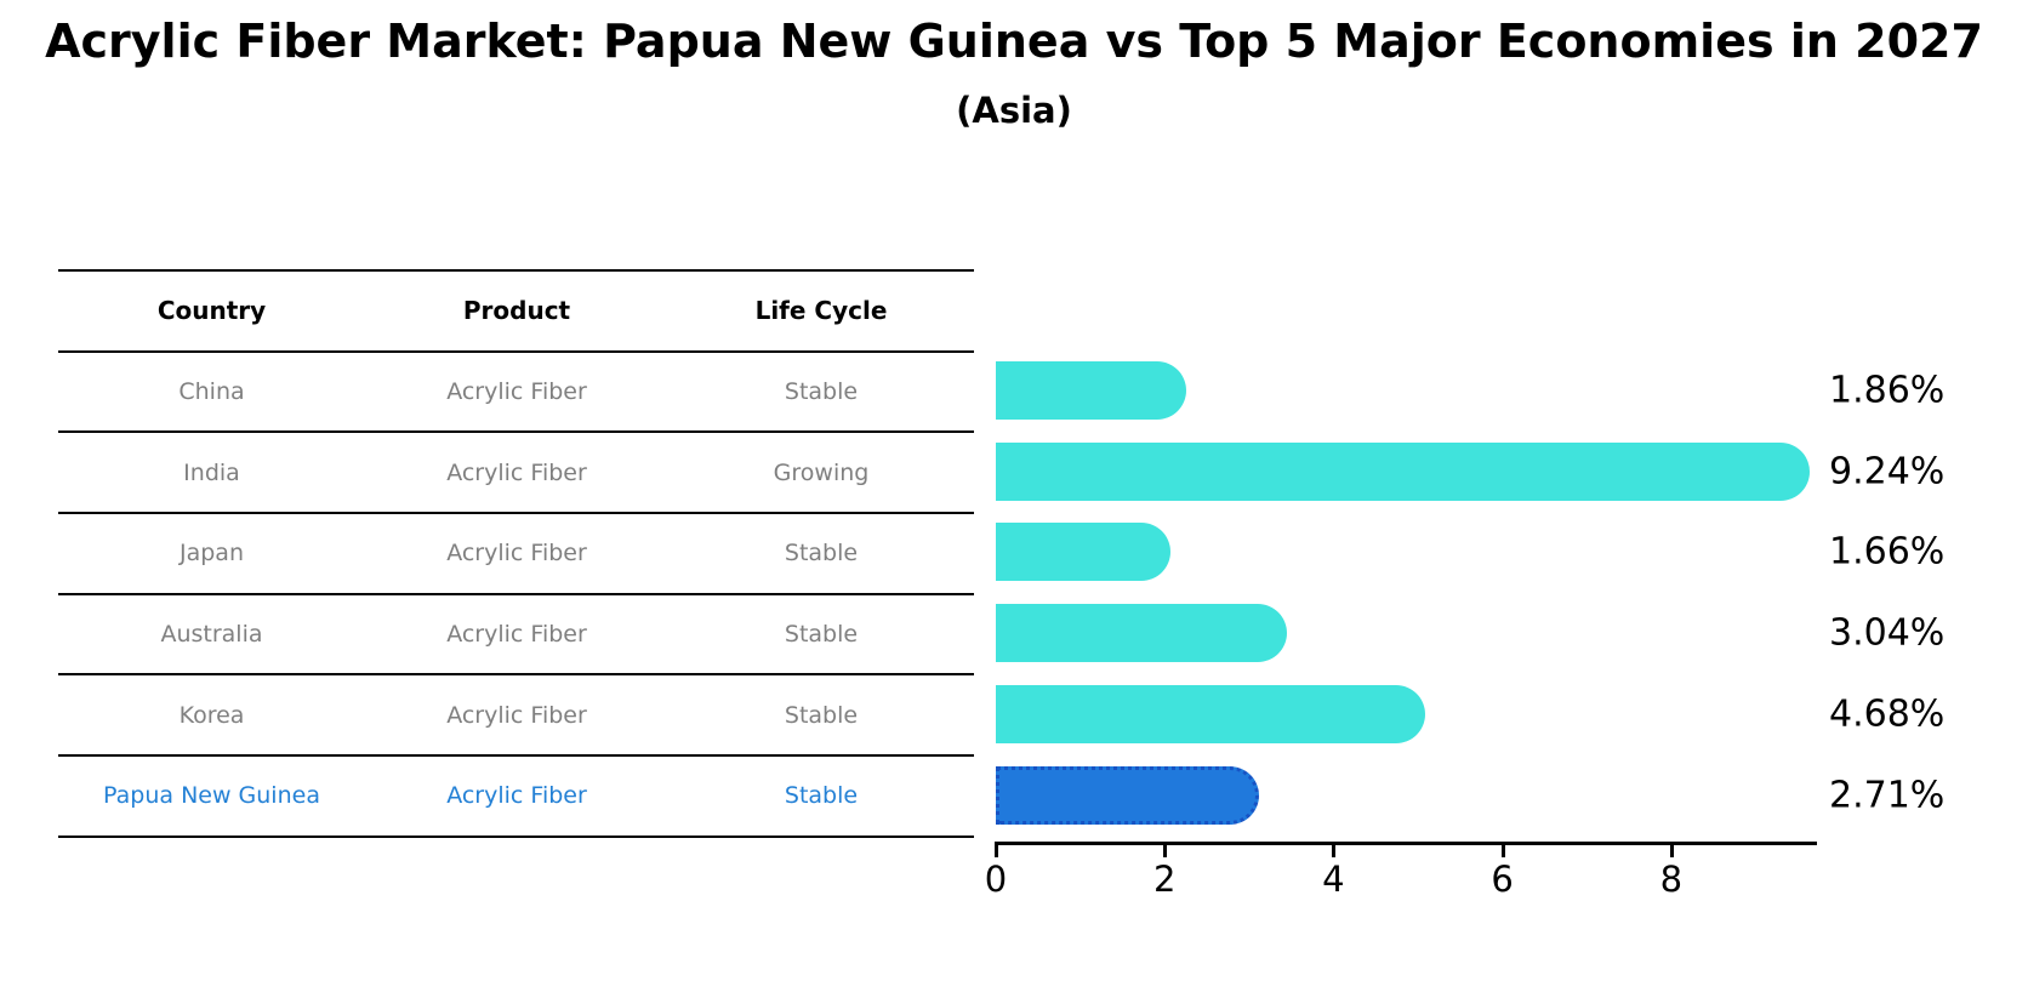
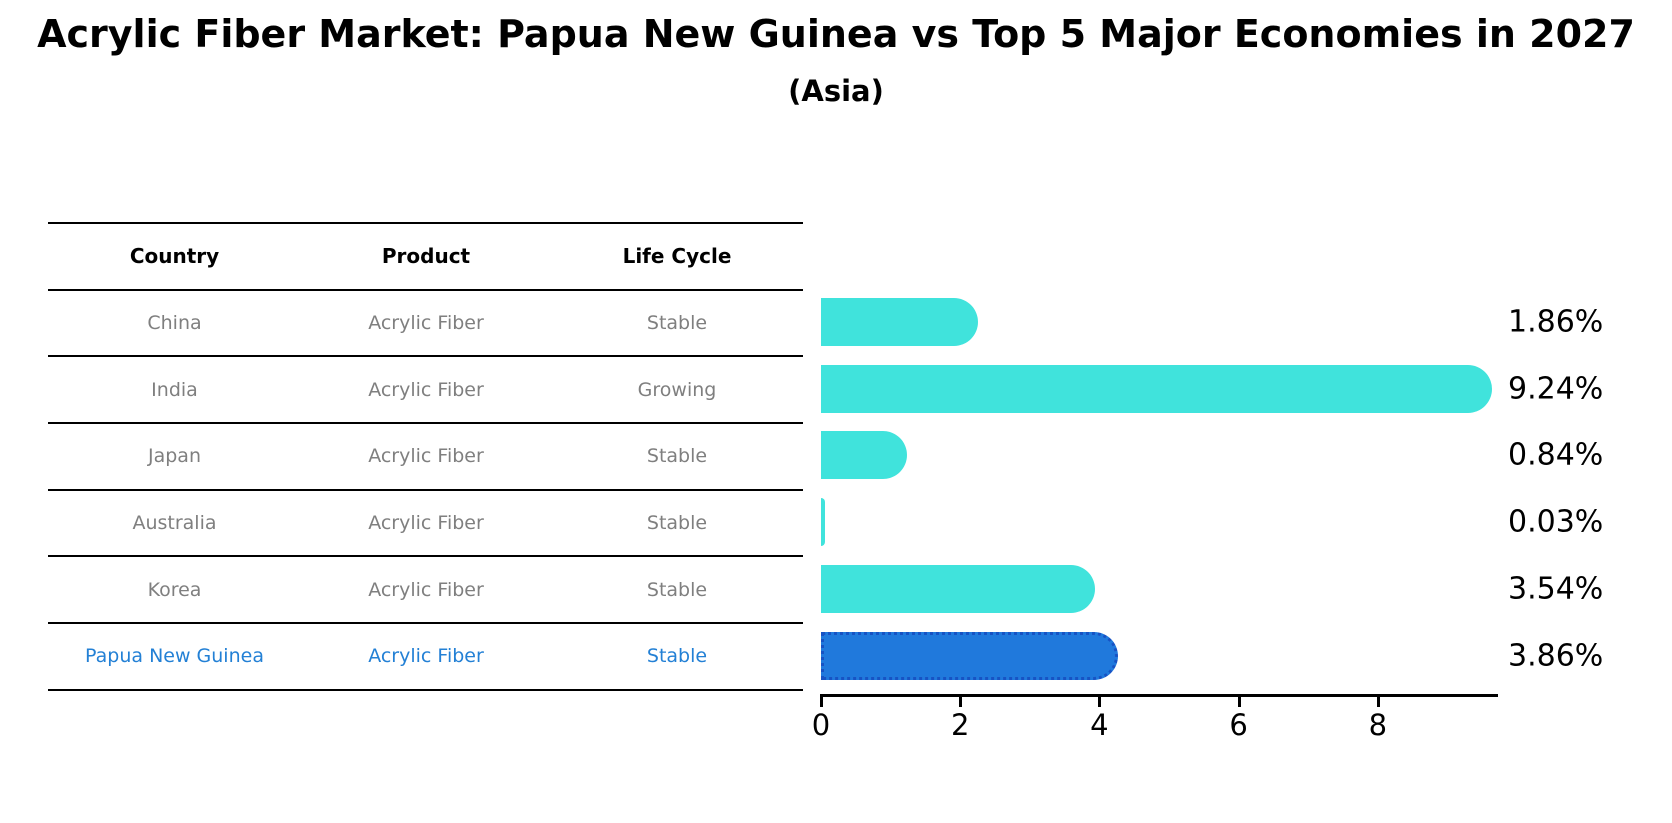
Japan: 1.66% -> 0.84%
Australia: 3.04% -> 0.03%
Korea: 4.68% -> 3.54%
Papua New Guinea: 2.71% -> 3.86%
